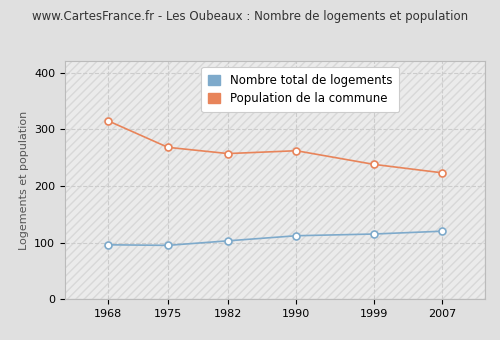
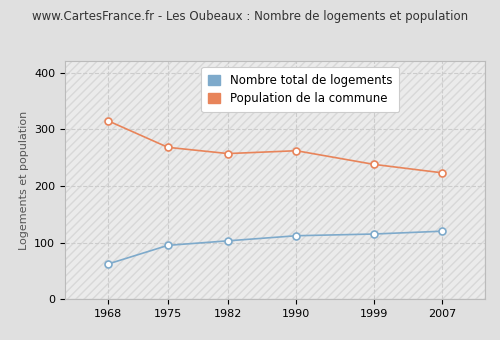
Nombre total de logements/1968: 96 -> 62
